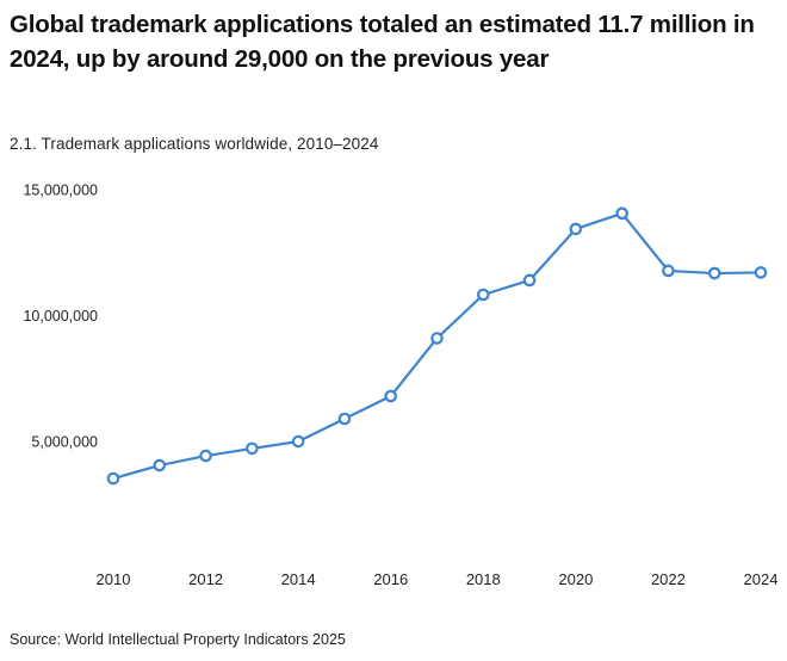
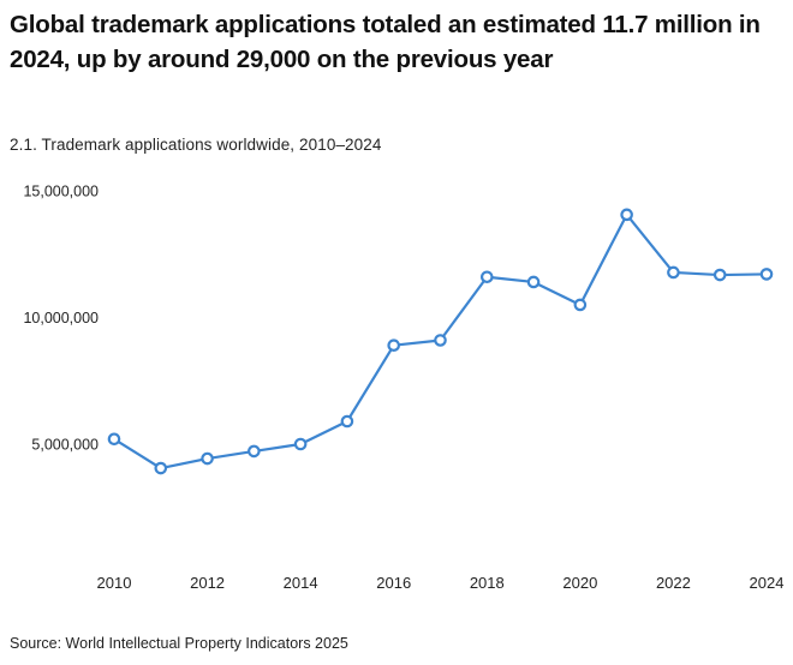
2010: 3500000 -> 5200000
2016: 6800000 -> 8900000
2018: 10800000 -> 11600000
2020: 13400000 -> 10500000
